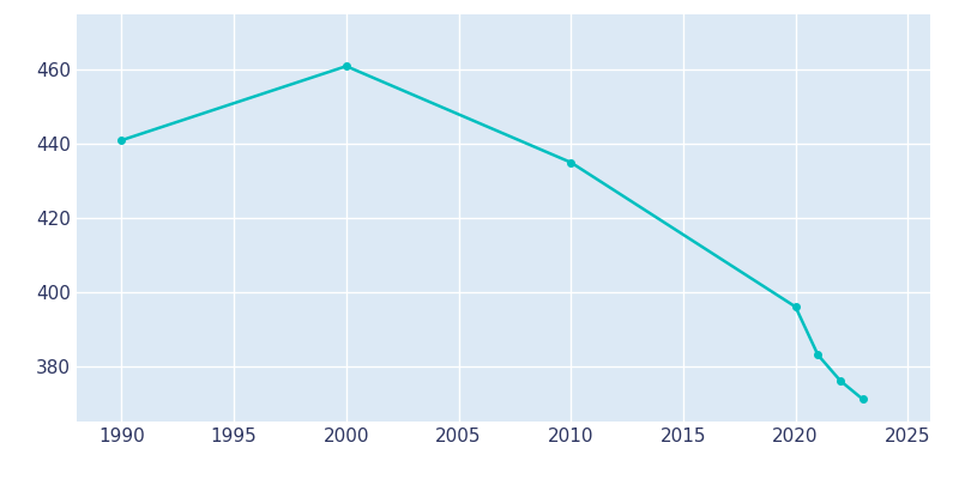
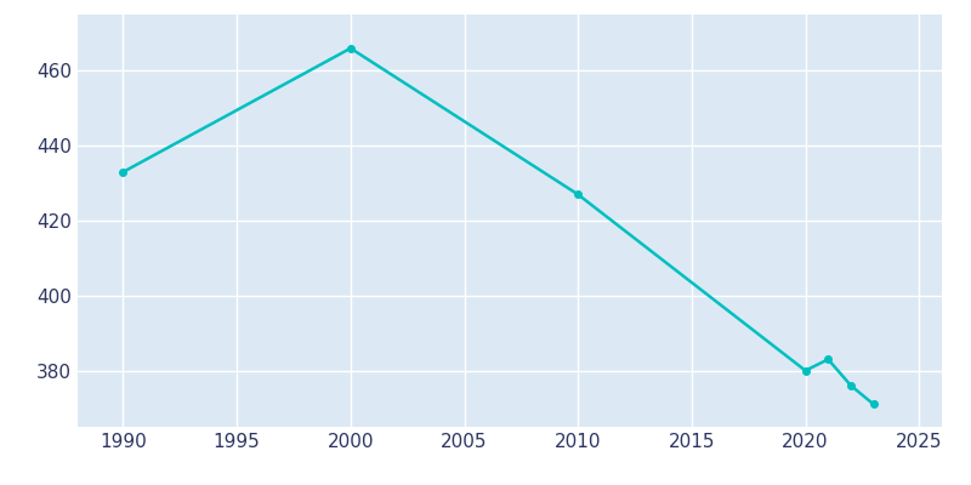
1990: 441 -> 433
2000: 461 -> 466
2010: 435 -> 427
2020: 396 -> 380
